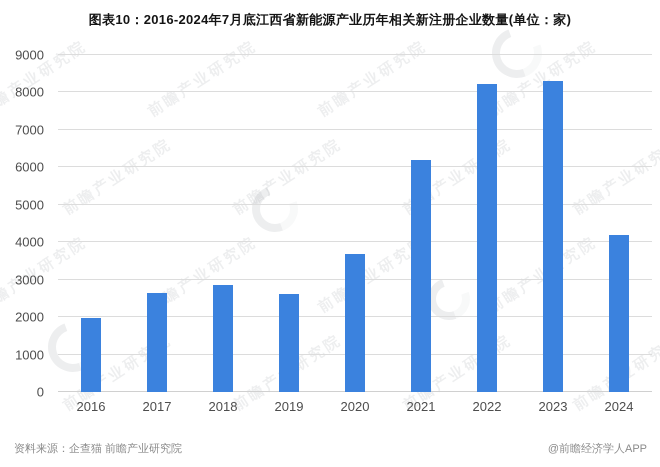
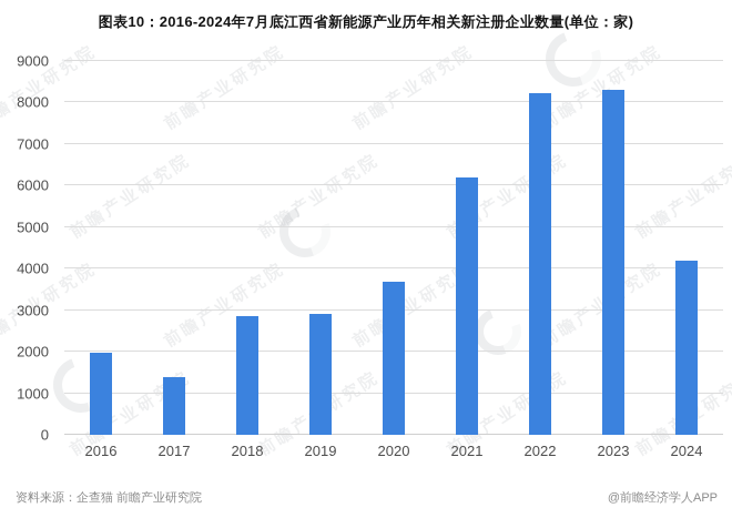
2017: 2600 -> 1400
2019: 2600 -> 2900
